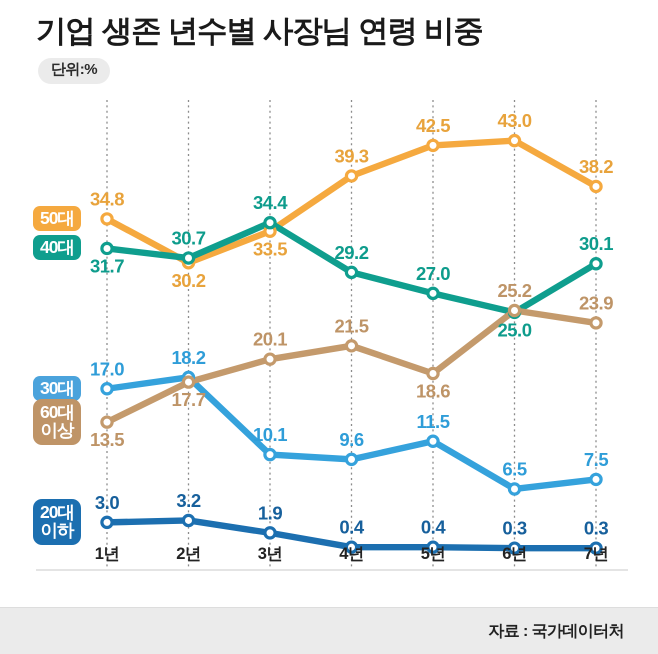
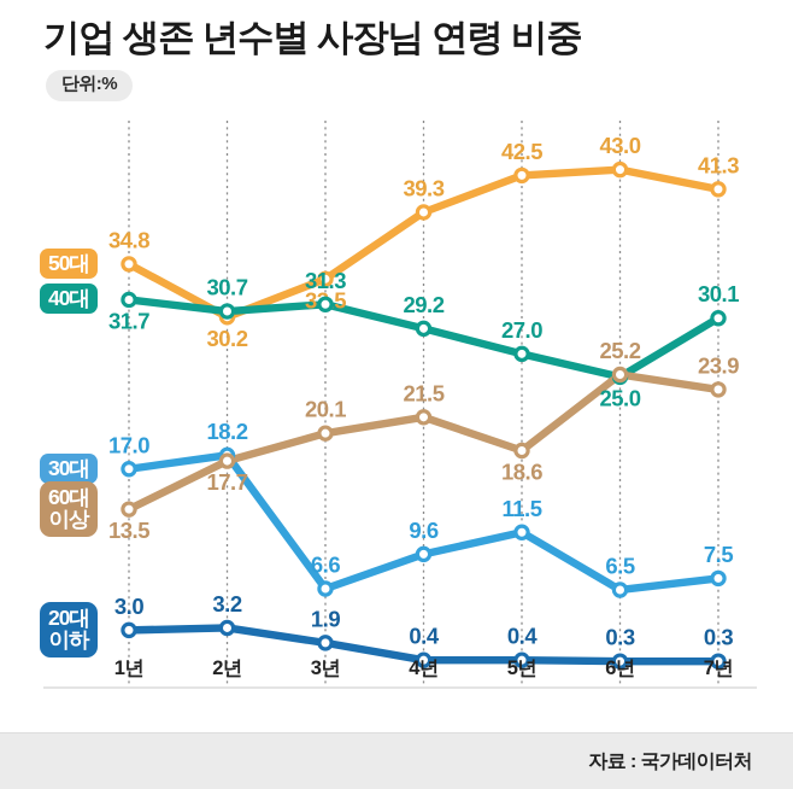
40대/3년: 34.4 -> 31.3
30대/3년: 10.1 -> 6.6
50대/7년: 38.2 -> 41.3
